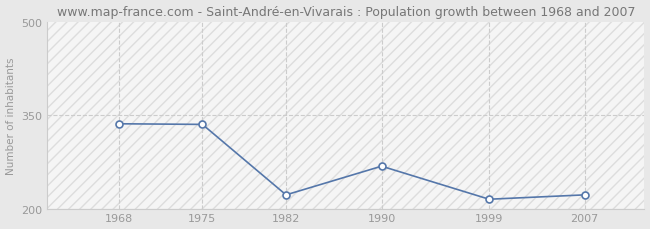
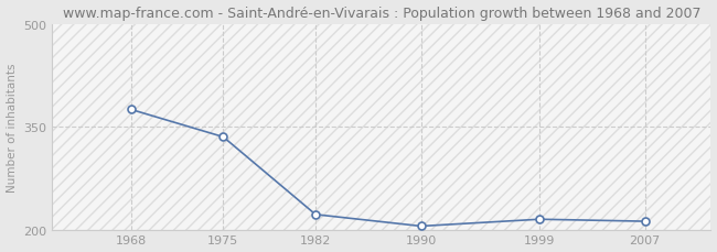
1968: 336 -> 375
1990: 268 -> 205
2007: 222 -> 212
